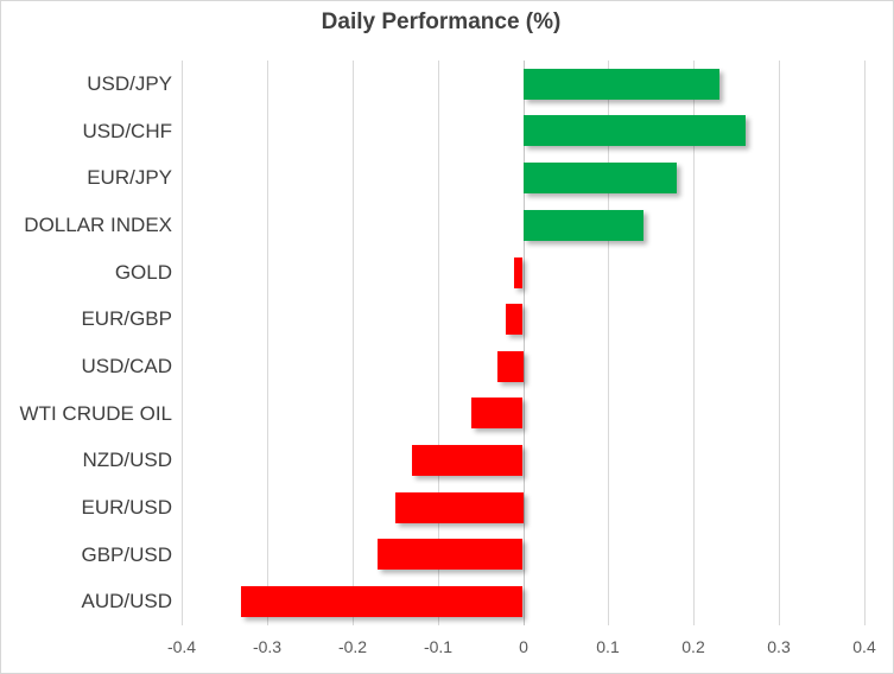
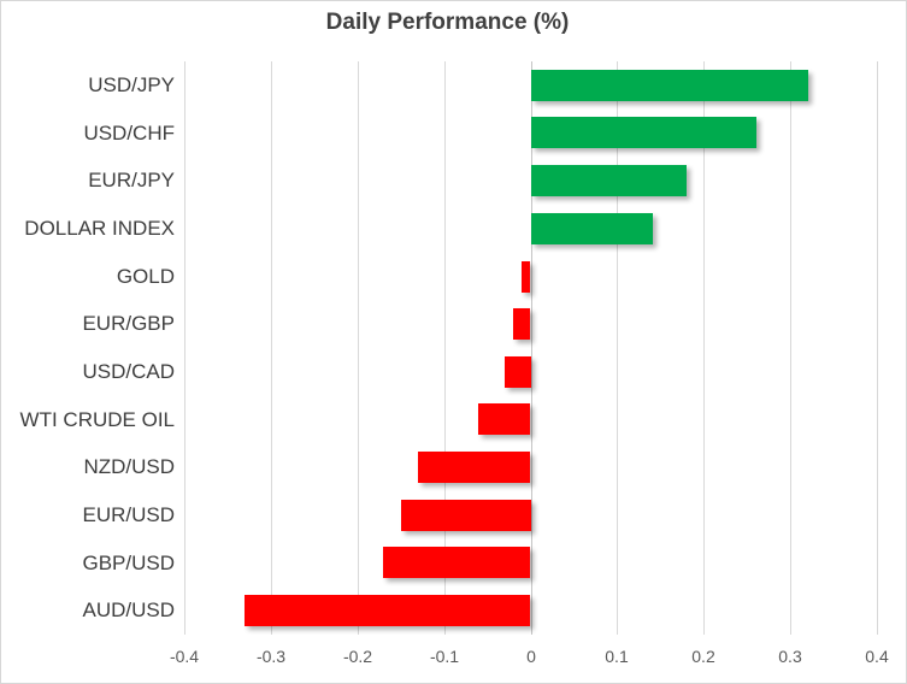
USD/JPY: 0.23 -> 0.32
